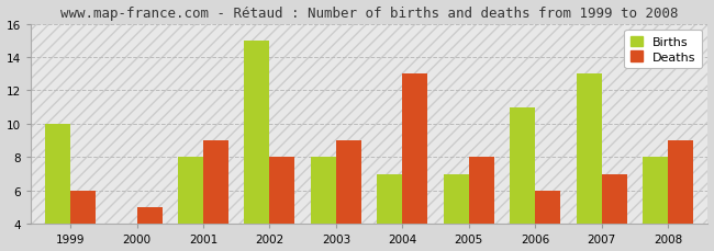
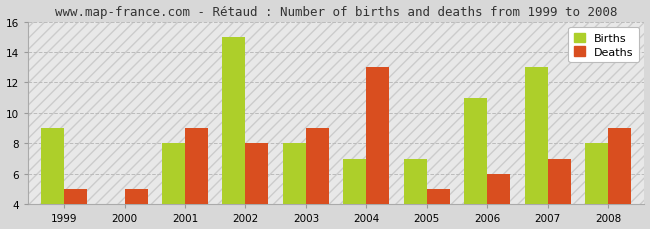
Births/1999: 10 -> 9
Deaths/1999: 6 -> 5
Deaths/2005: 8 -> 5
